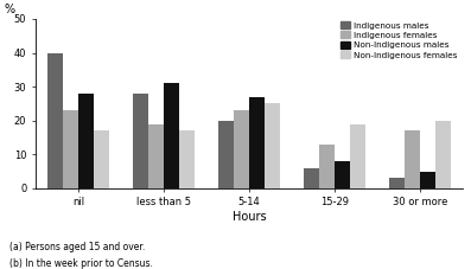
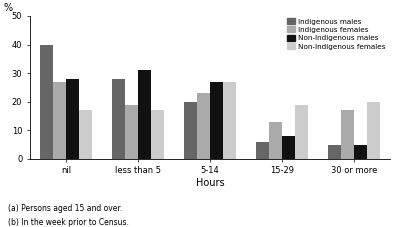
Indigenous females/nil: 23 -> 27
Non-Indigenous females/5-14: 25 -> 27
Indigenous males/30 or more: 3 -> 5
